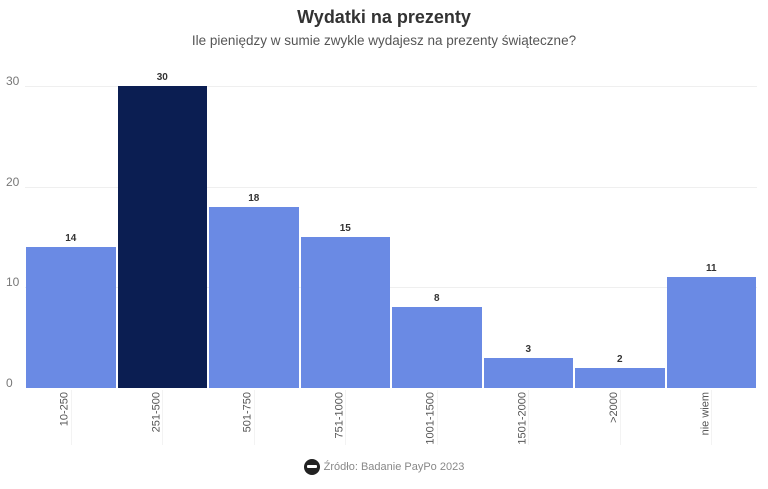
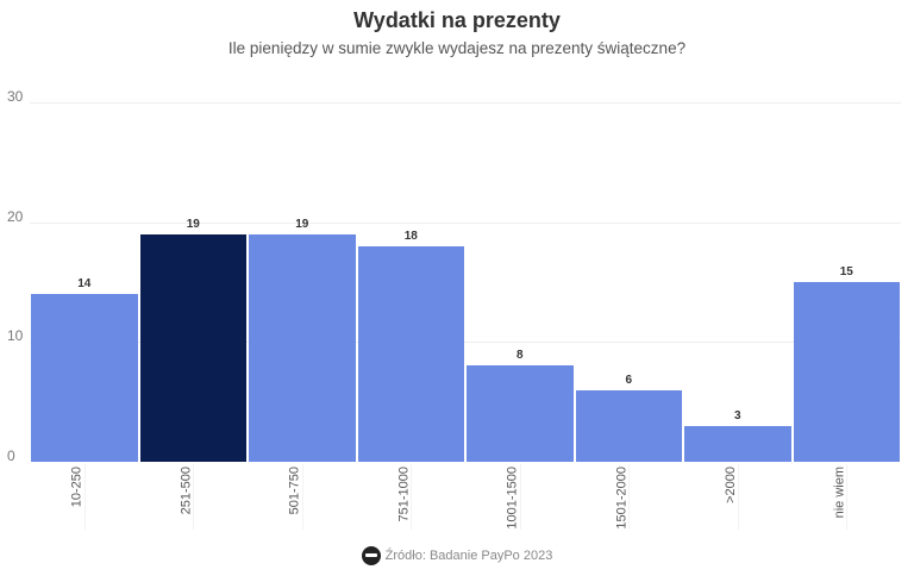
251-500: 30 -> 19
501-750: 18 -> 19
751-1000: 15 -> 18
1501-2000: 3 -> 6
>2000: 2 -> 3
nie wiem: 11 -> 15
